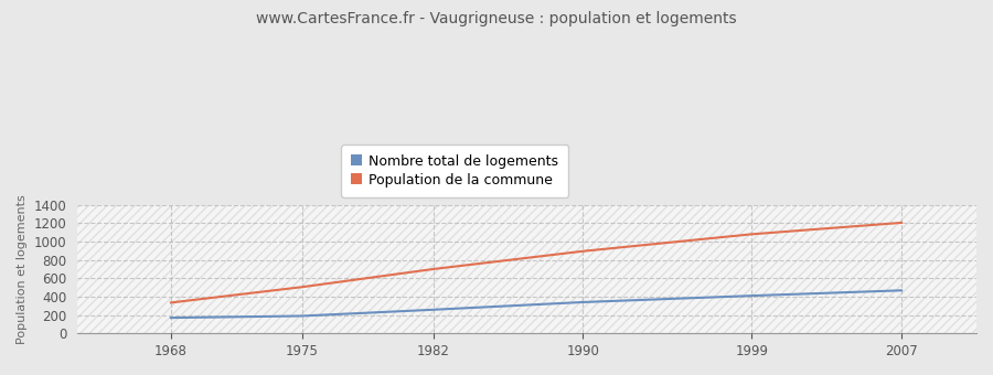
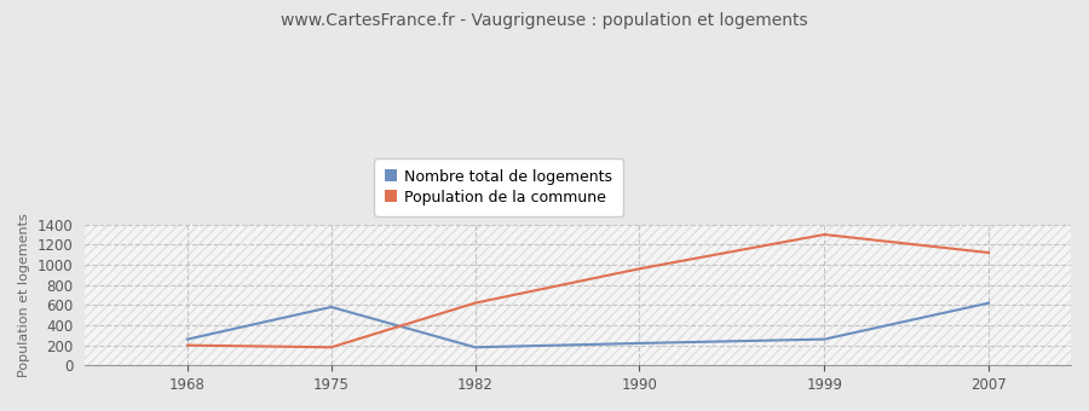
Nombre total de logements/1968: 170 -> 260
Population de la commune/1968: 340 -> 200
Nombre total de logements/1975: 190 -> 580
Population de la commune/1975: 500 -> 180
Nombre total de logements/1982: 260 -> 180
Population de la commune/1982: 700 -> 620
Nombre total de logements/1990: 340 -> 220
Population de la commune/1990: 900 -> 960
Nombre total de logements/1999: 410 -> 260
Population de la commune/1999: 1080 -> 1300
Nombre total de logements/2007: 470 -> 620
Population de la commune/2007: 1200 -> 1120
